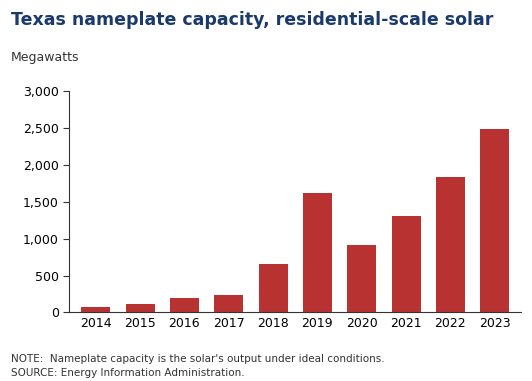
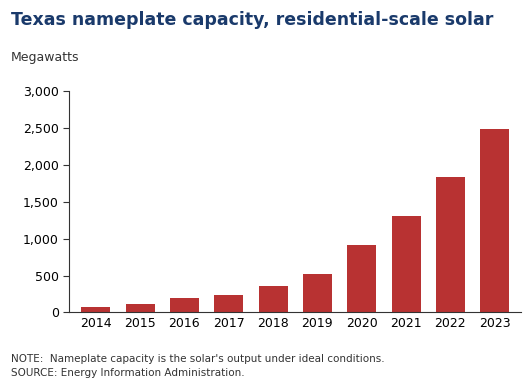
2018: 660 -> 360
2019: 1,620 -> 520
